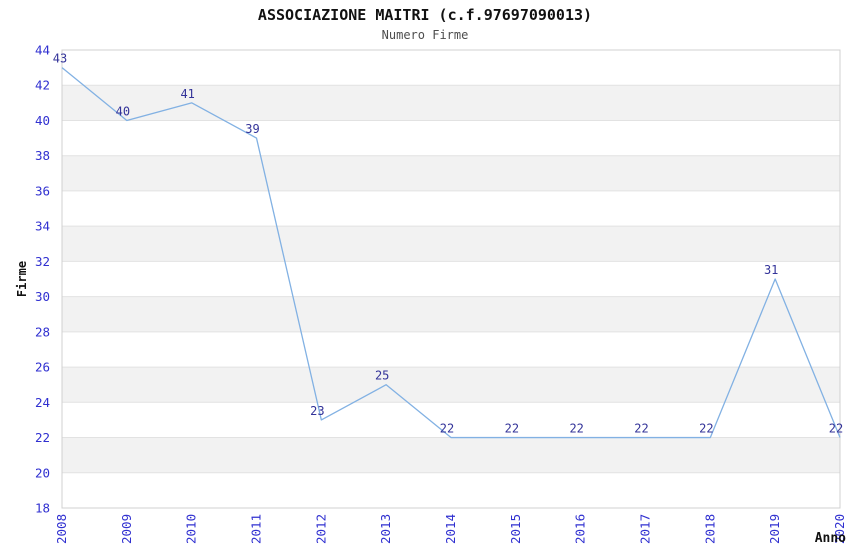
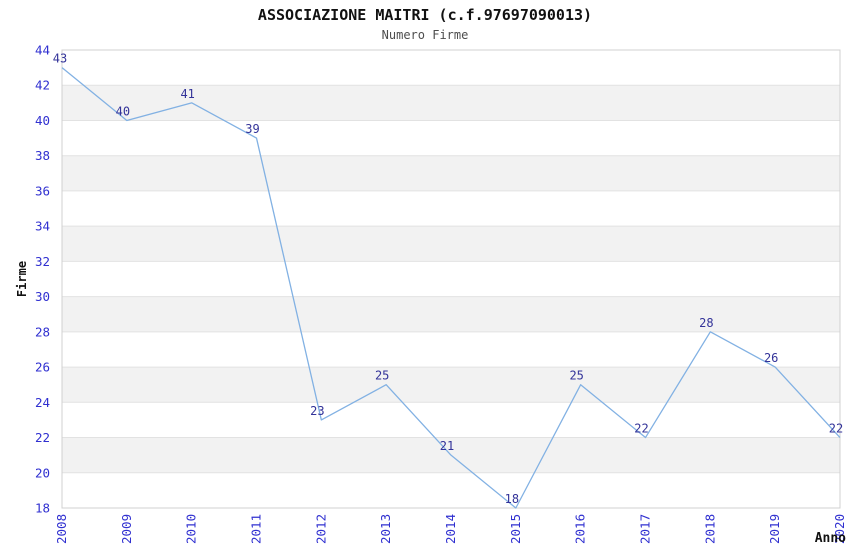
2014: 22 -> 21
2015: 22 -> 18
2016: 22 -> 25
2018: 22 -> 28
2019: 31 -> 26
